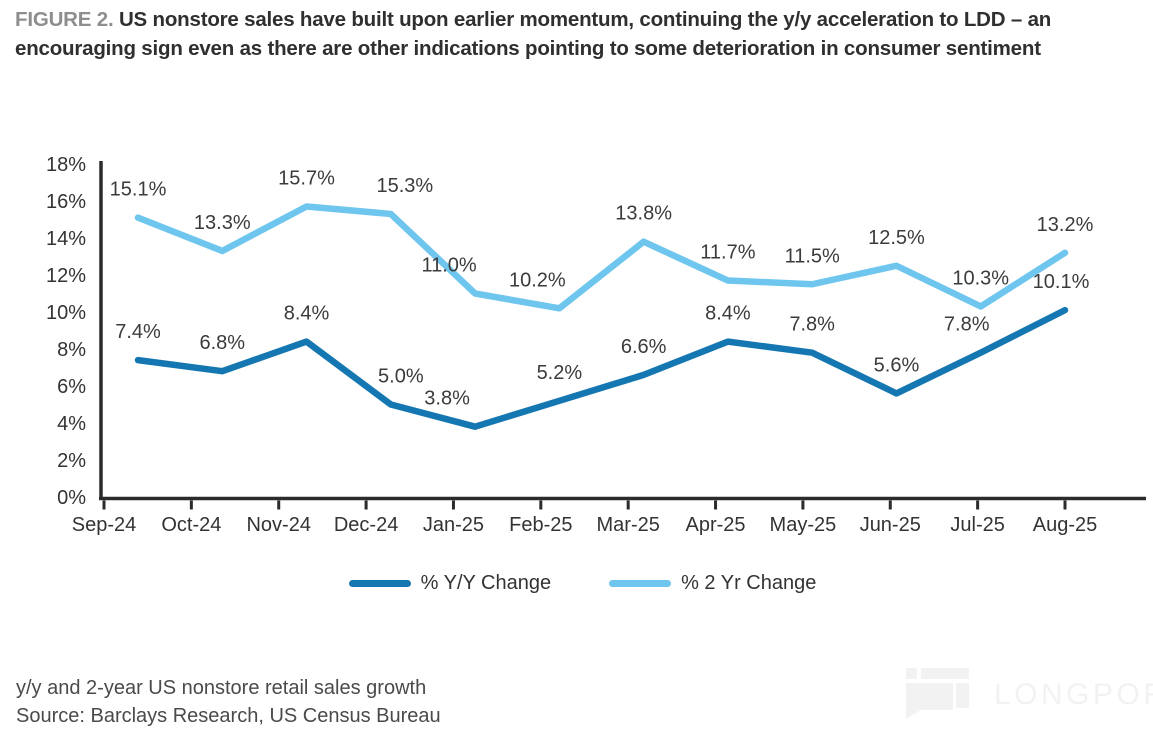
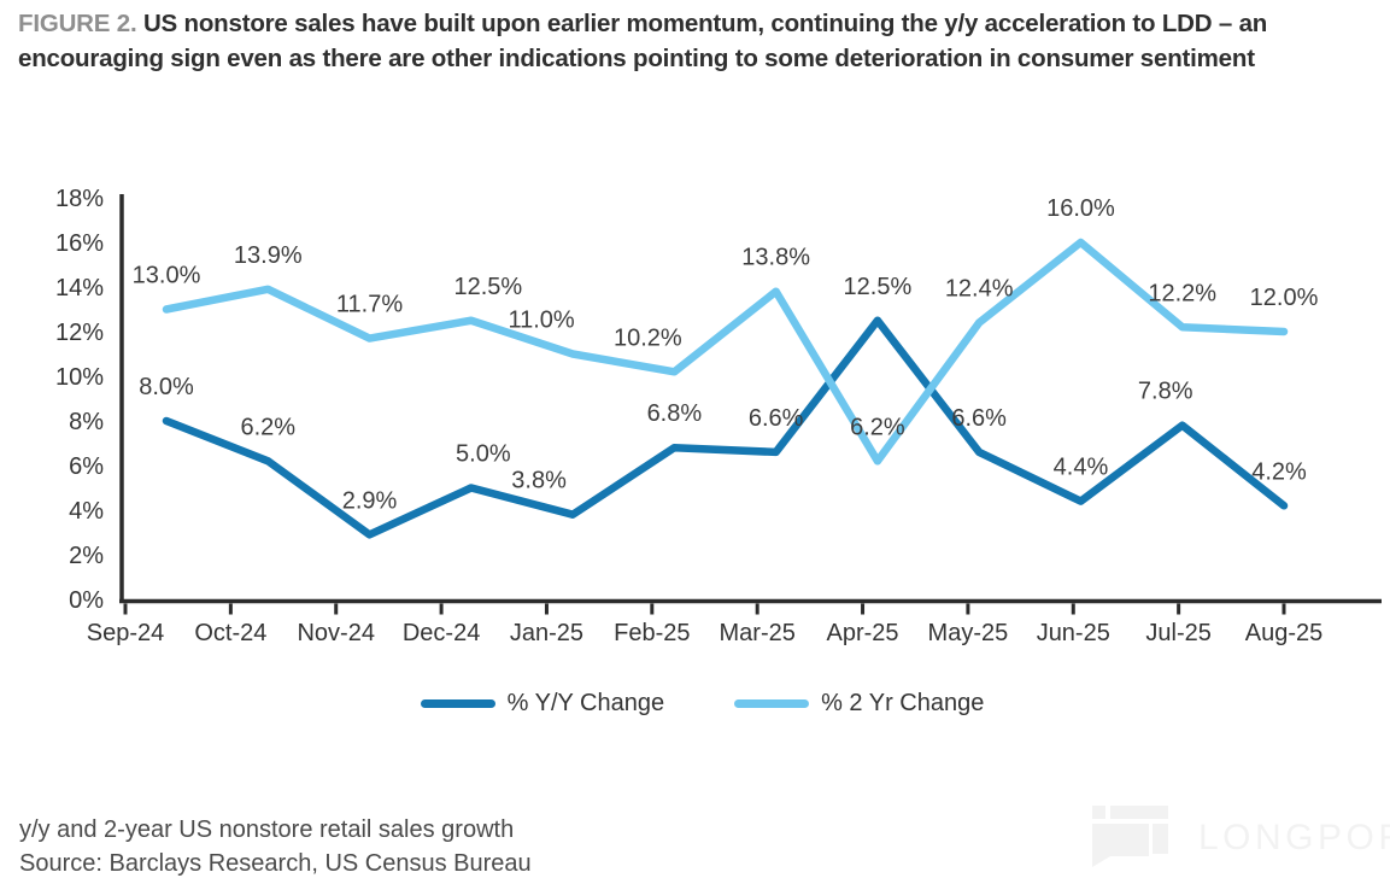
% Y/Y Change/Sep-24: 7.4% -> 8.0%
% 2 Yr Change/Sep-24: 15.1% -> 13.0%
% Y/Y Change/Oct-24: 6.8% -> 6.2%
% 2 Yr Change/Oct-24: 13.3% -> 13.9%
% Y/Y Change/Nov-24: 8.4% -> 2.9%
% 2 Yr Change/Nov-24: 15.7% -> 11.7%
% 2 Yr Change/Dec-24: 15.3% -> 12.5%
% Y/Y Change/Feb-25: 5.2% -> 6.8%
% Y/Y Change/Apr-25: 8.4% -> 12.5%
% 2 Yr Change/Apr-25: 11.7% -> 6.2%
% Y/Y Change/May-25: 7.8% -> 6.6%
% 2 Yr Change/May-25: 11.5% -> 12.4%
% Y/Y Change/Jun-25: 5.6% -> 4.4%
% 2 Yr Change/Jun-25: 12.5% -> 16.0%
% 2 Yr Change/Jul-25: 10.3% -> 12.2%
% Y/Y Change/Aug-25: 10.1% -> 4.2%
% 2 Yr Change/Aug-25: 13.2% -> 12.0%
